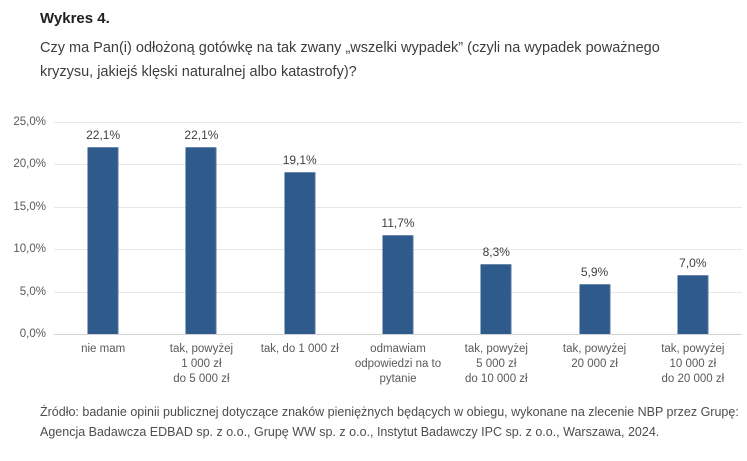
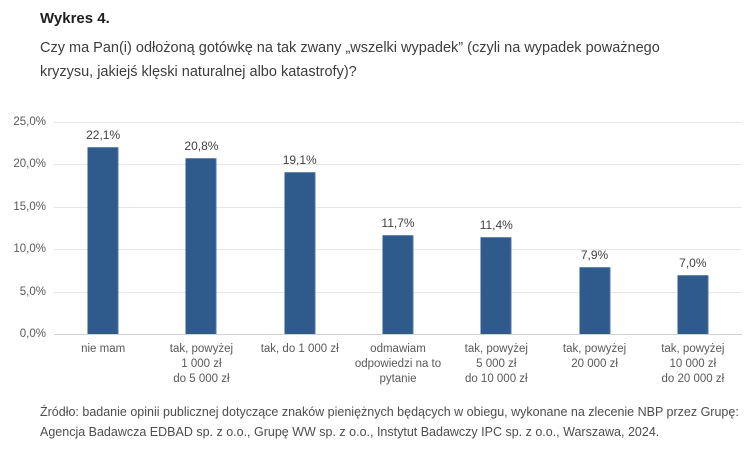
tak, powyżej 1 000 zł do 5 000 zł: 22,1% -> 20,8%
tak, powyżej 5 000 zł do 10 000 zł: 8,3% -> 11,4%
tak, powyżej 20 000 zł: 5,9% -> 7,9%
